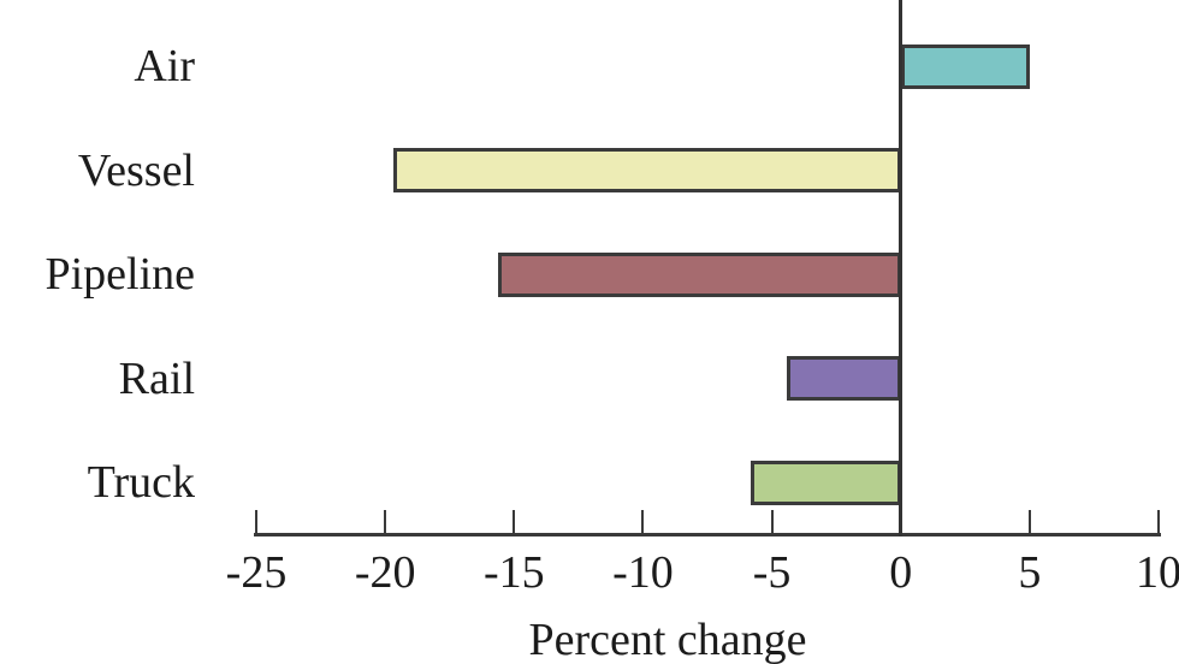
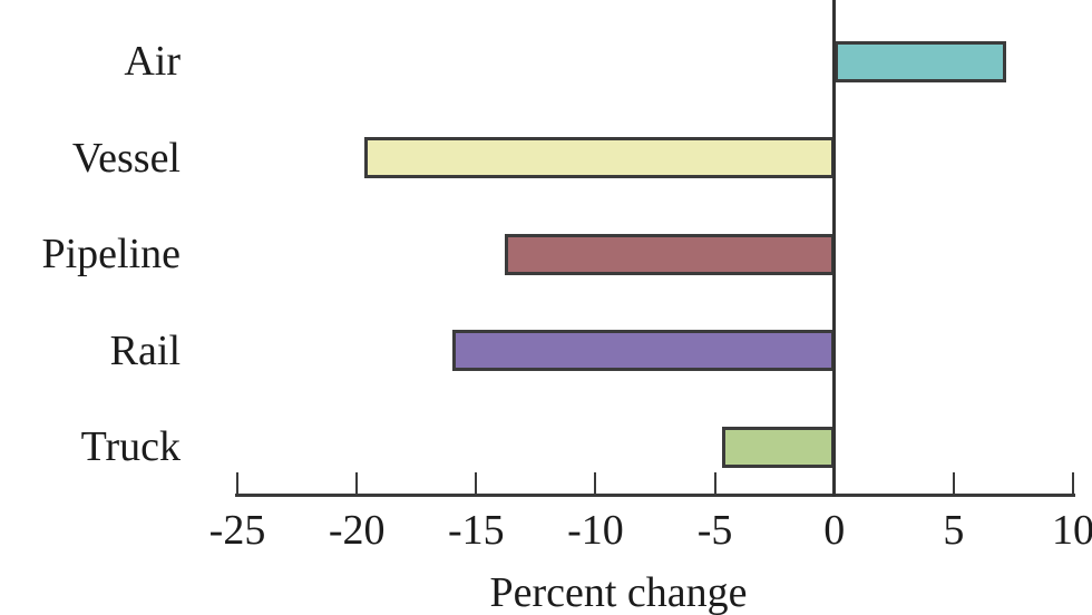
Air: 5.0 -> 7.2
Pipeline: -15.6 -> -13.8
Rail: -4.4 -> -16.0
Truck: -5.8 -> -4.7
